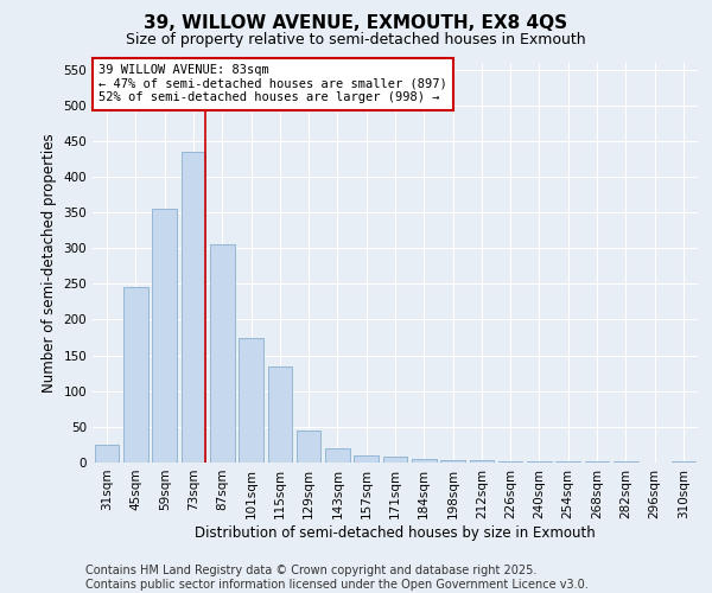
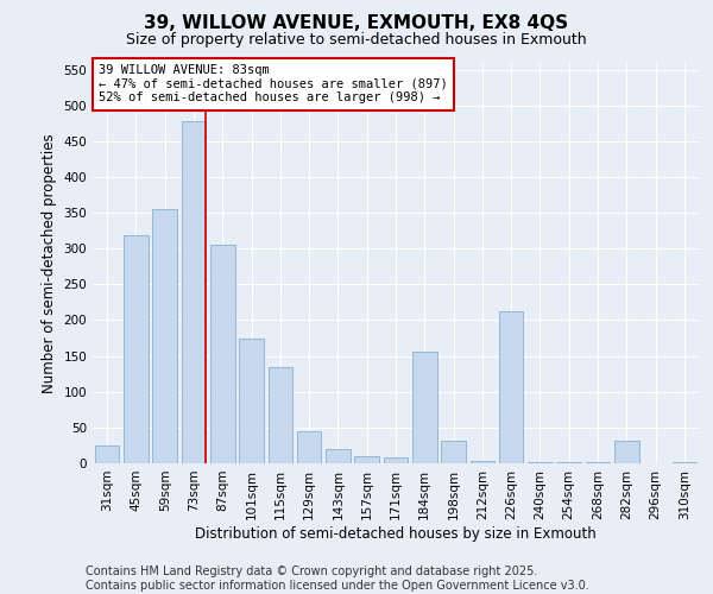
45sqm: 245 -> 318
73sqm: 435 -> 478
184sqm: 5 -> 156
198sqm: 4 -> 32
226sqm: 2 -> 212
282sqm: 1 -> 32
